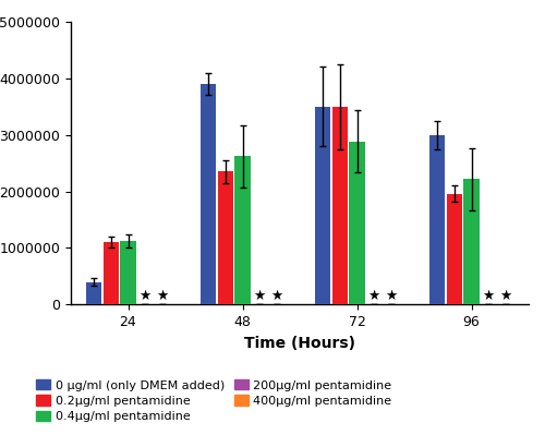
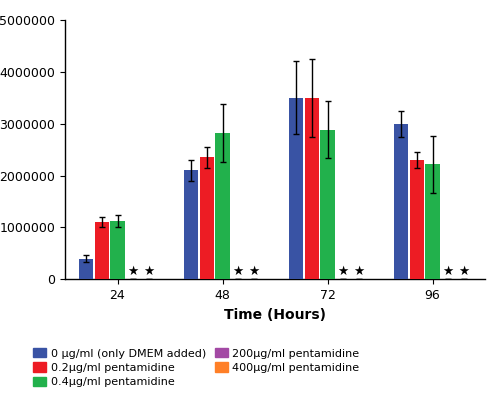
0 μg/ml (only DMEM added)/48: 3900000 -> 2100000
0.4μg/ml pentamidine/48: 2620000 -> 2820000
0.2μg/ml pentamidine/96: 1960000 -> 2300000
